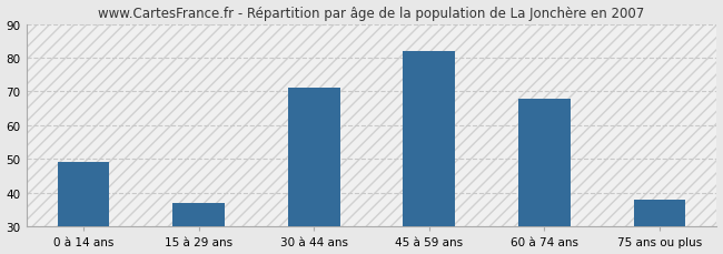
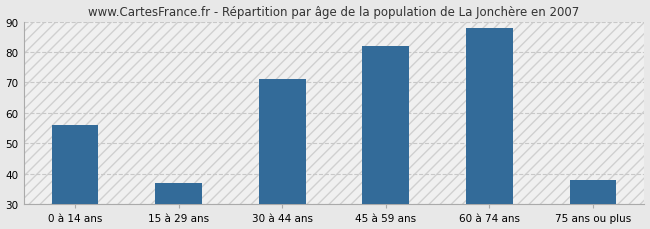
0 à 14 ans: 49 -> 56
60 à 74 ans: 68 -> 88
